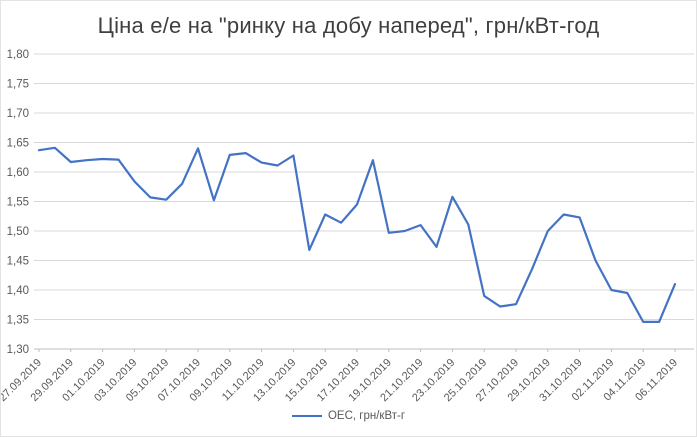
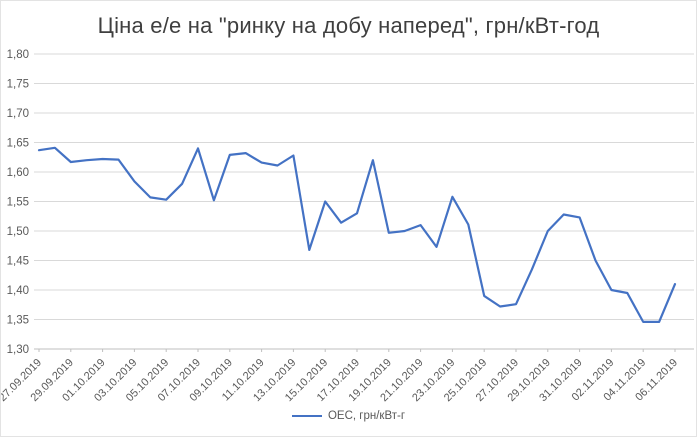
15.10.2019: 1,53 -> 1,55
17.10.2019: 1,54 -> 1,53
